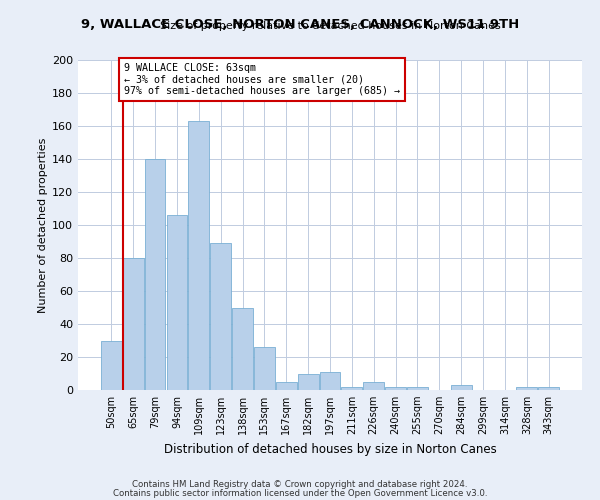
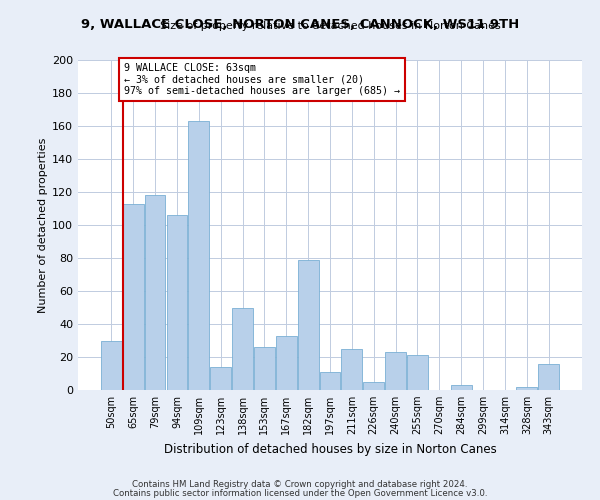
65sqm: 80 -> 113
79sqm: 140 -> 118
123sqm: 89 -> 14
167sqm: 5 -> 33
182sqm: 10 -> 79
211sqm: 2 -> 25
240sqm: 2 -> 23
255sqm: 2 -> 21
343sqm: 2 -> 16
